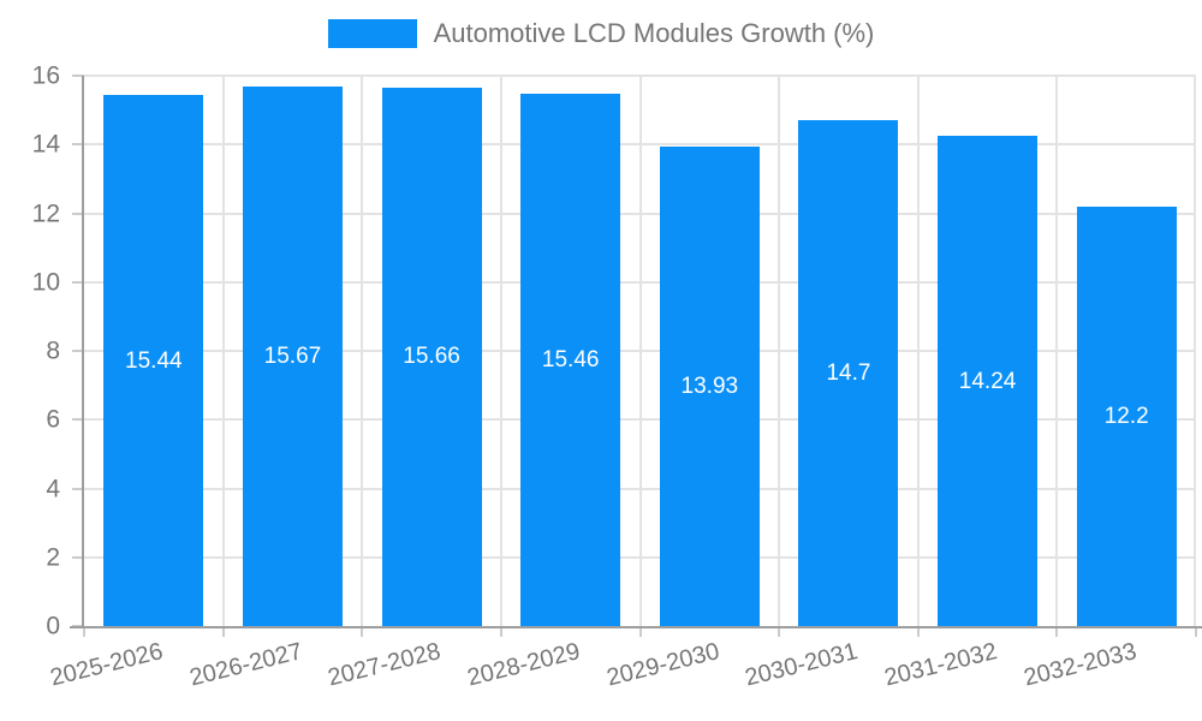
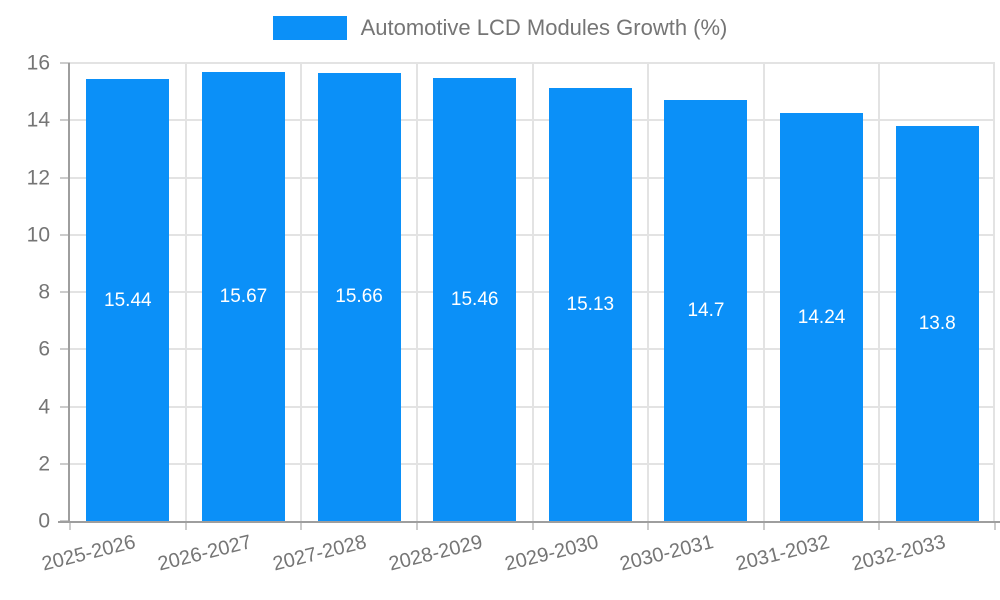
2029-2030: 13.93 -> 15.13
2032-2033: 12.2 -> 13.8
